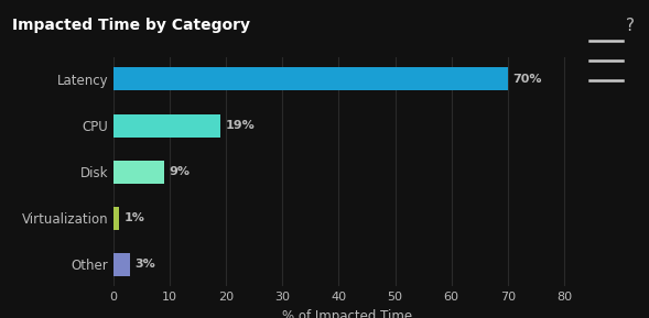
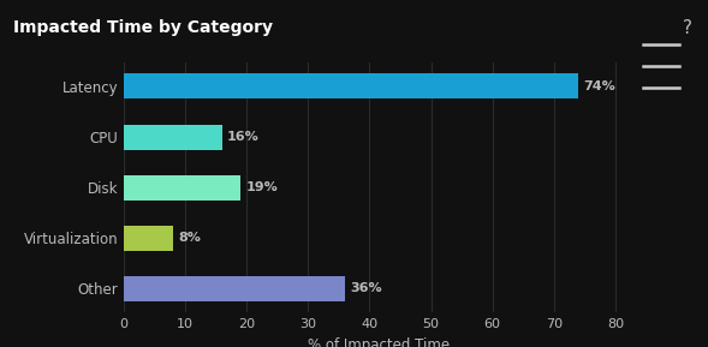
Latency: 70% -> 74%
CPU: 19% -> 16%
Disk: 9% -> 19%
Virtualization: 1% -> 8%
Other: 3% -> 36%
